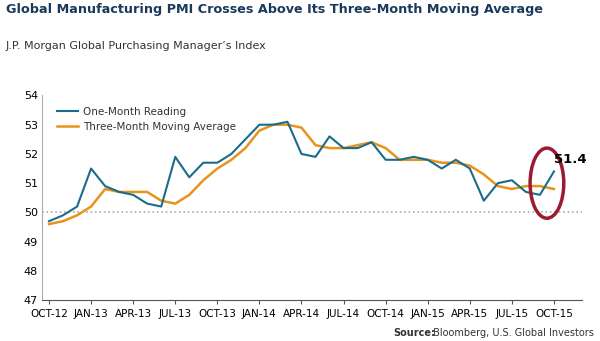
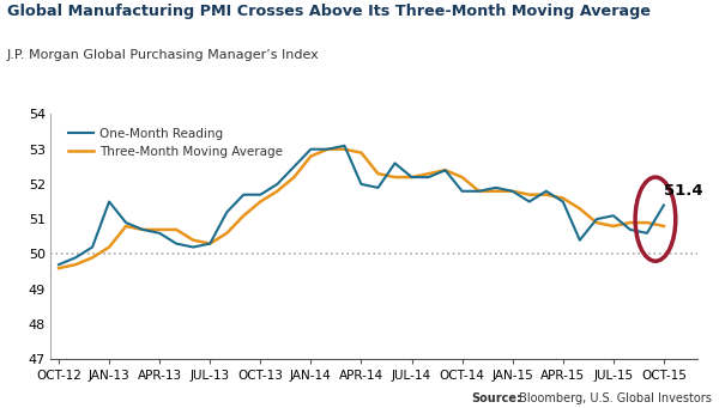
One-Month Reading/JUL-13: 51.9 -> 50.3
